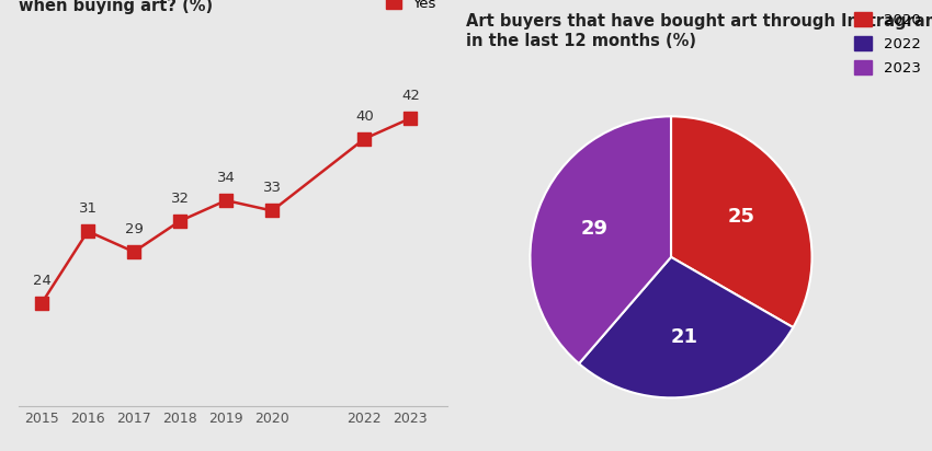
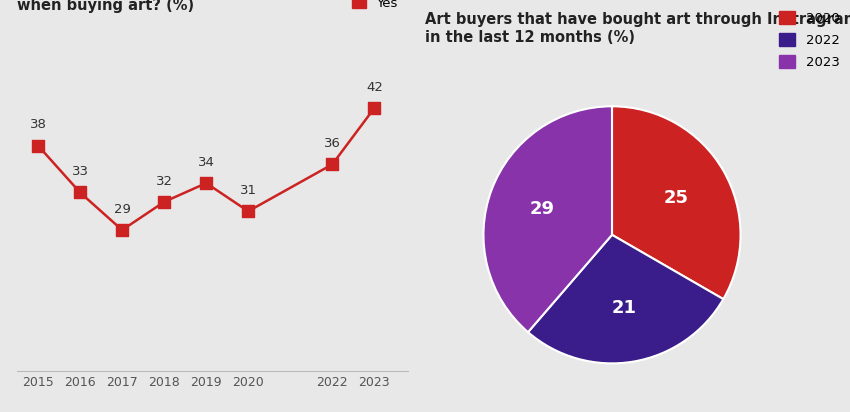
2015: 24 -> 38
2016: 31 -> 33
2020: 33 -> 31
2022: 40 -> 36
